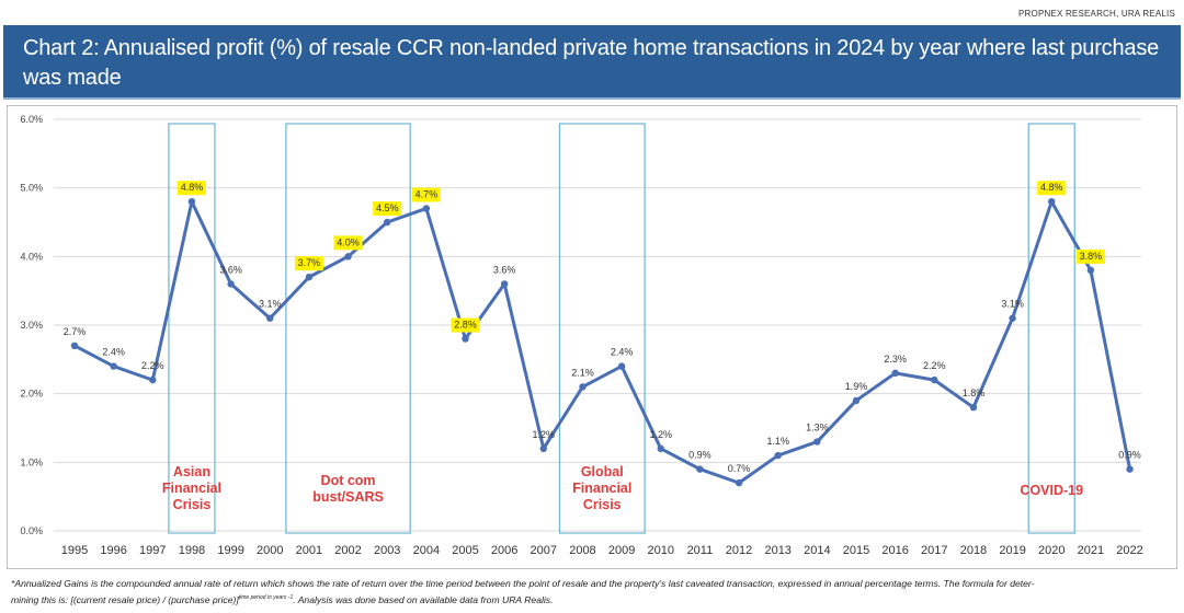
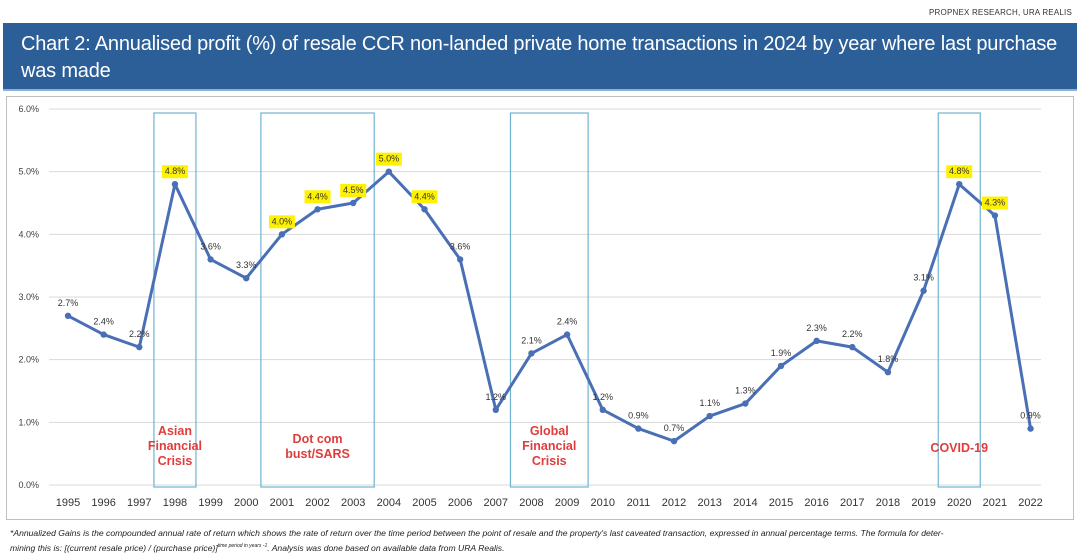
2000: 3.1% -> 3.3%
2001: 3.7% -> 4.0%
2002: 4.0% -> 4.4%
2004: 4.7% -> 5.0%
2005: 2.8% -> 4.4%
2021: 3.8% -> 4.3%
